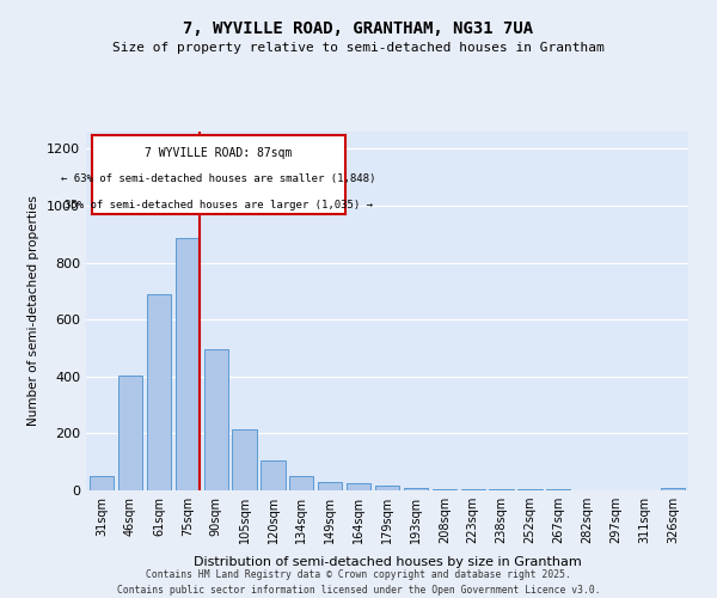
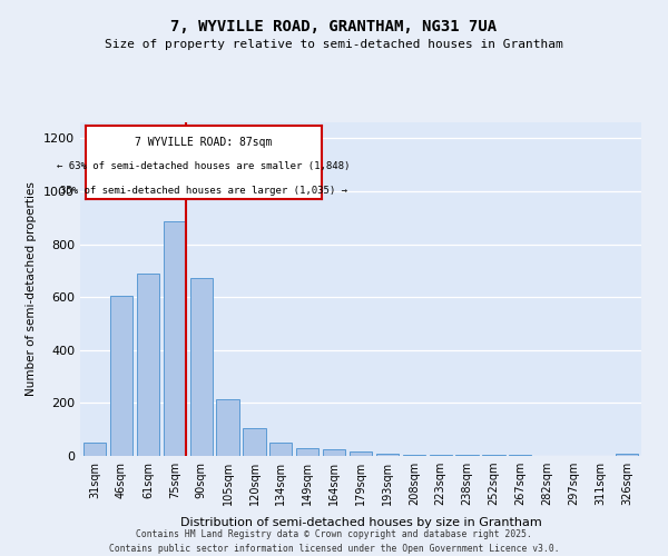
46sqm: 405 -> 605
90sqm: 495 -> 670
